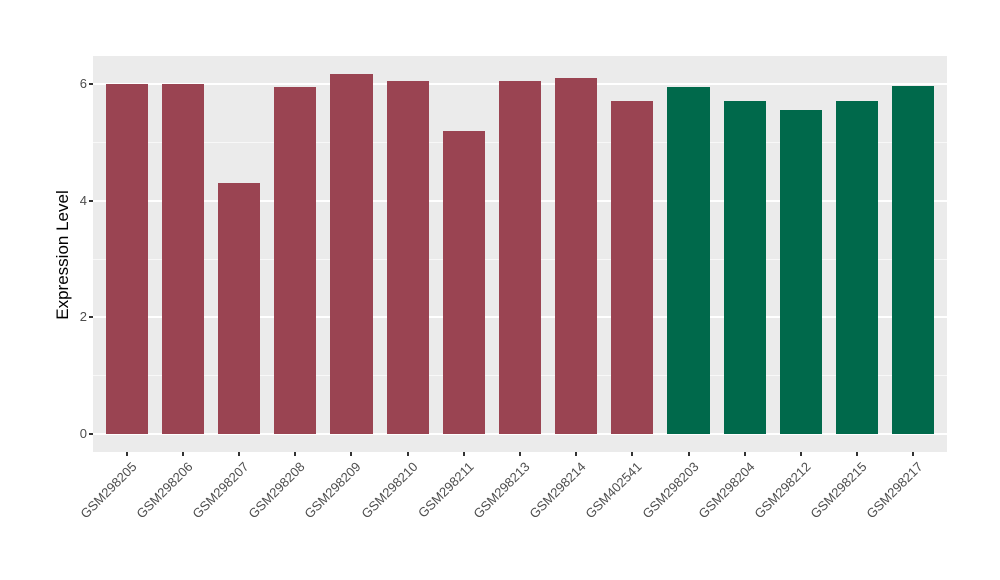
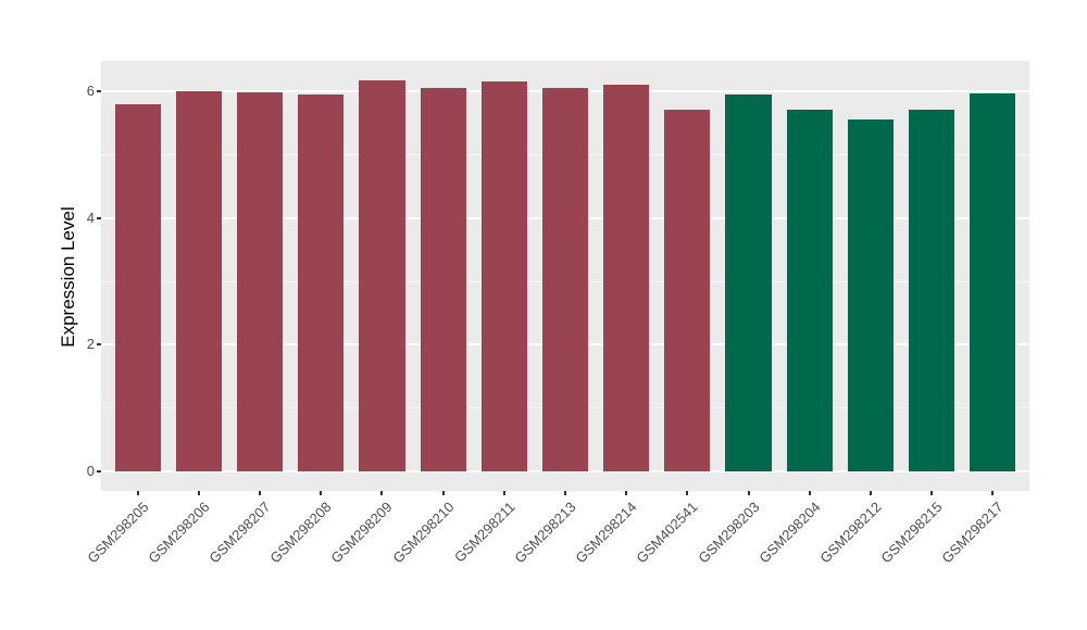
GSM298205: 6.0 -> 5.8
GSM298207: 4.3 -> 6.0
GSM298211: 5.2 -> 6.2
